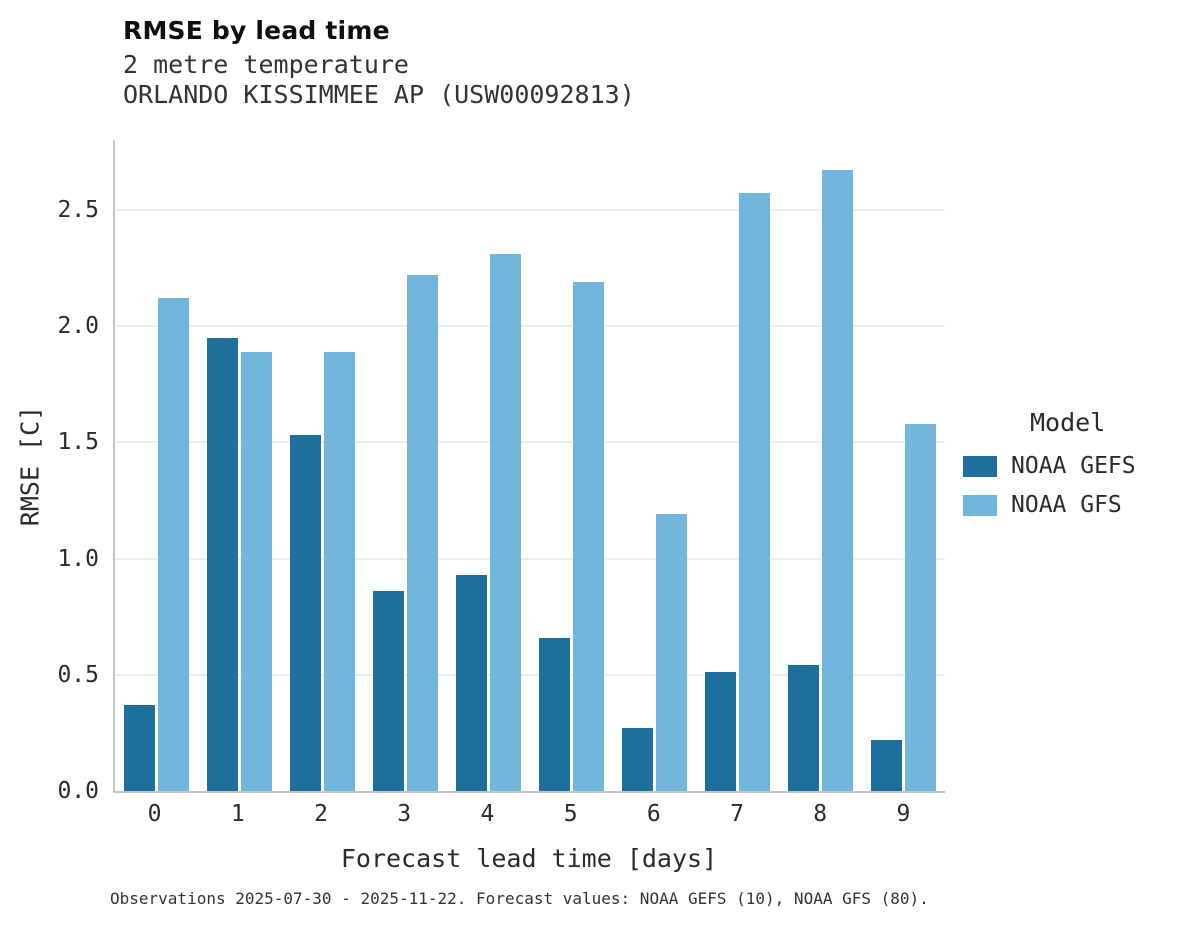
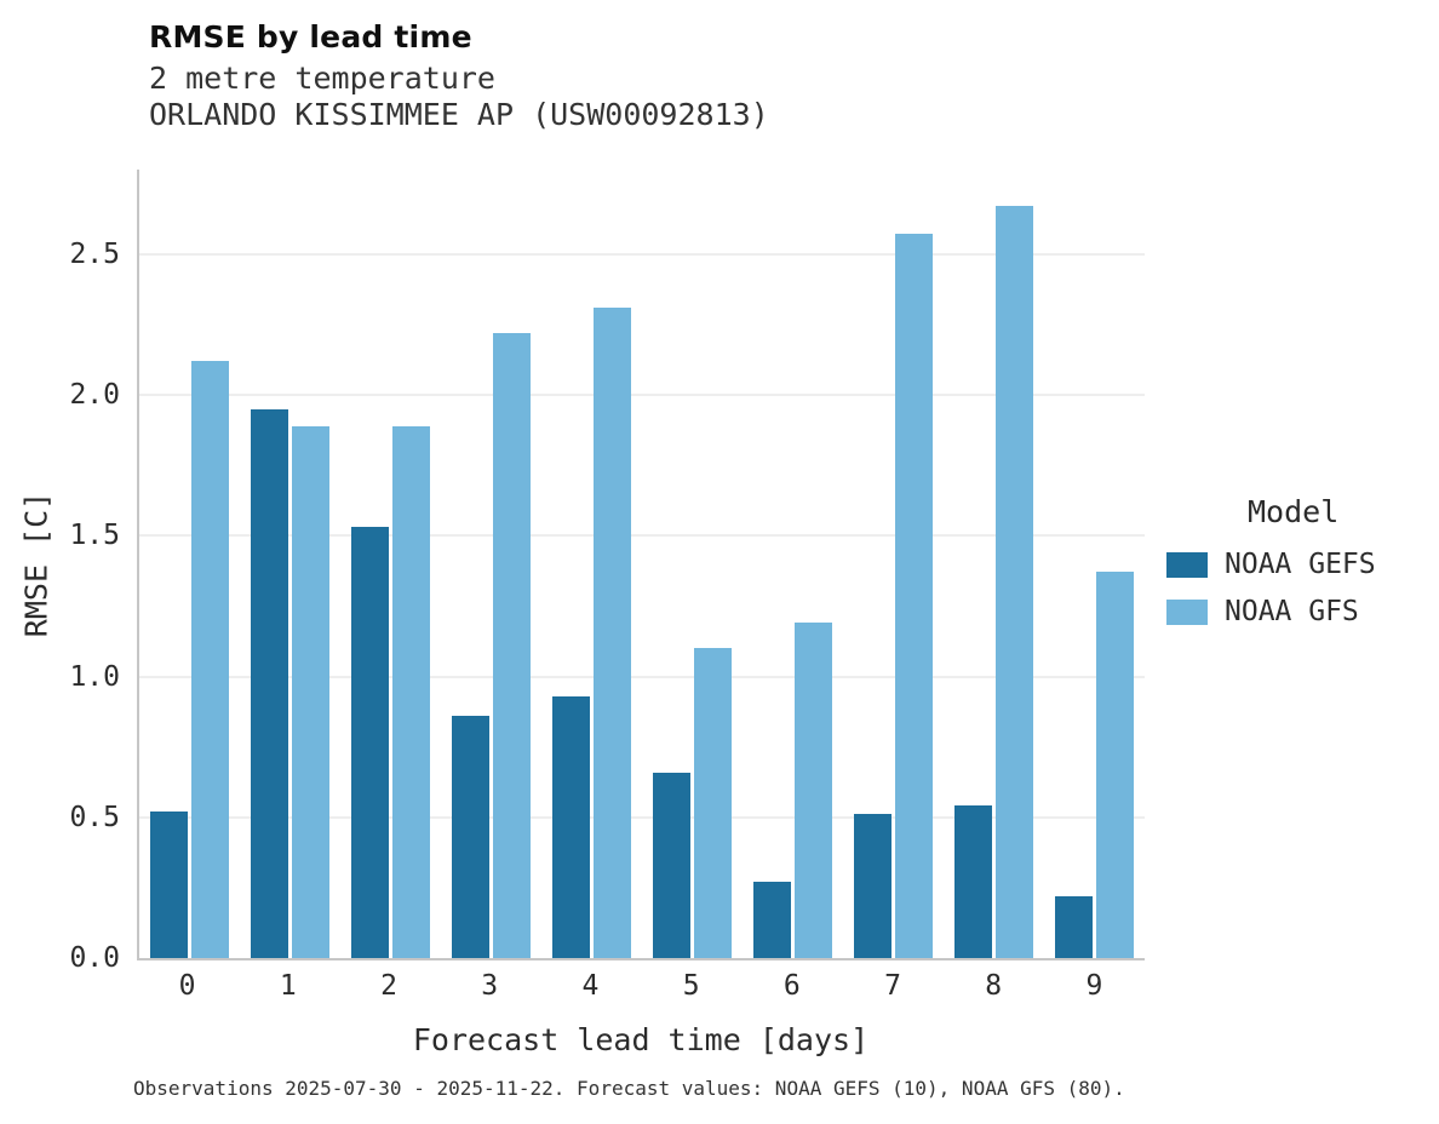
NOAA GEFS/0: 0.37 -> 0.52
NOAA GFS/5: 2.19 -> 1.10
NOAA GFS/9: 1.58 -> 1.37
